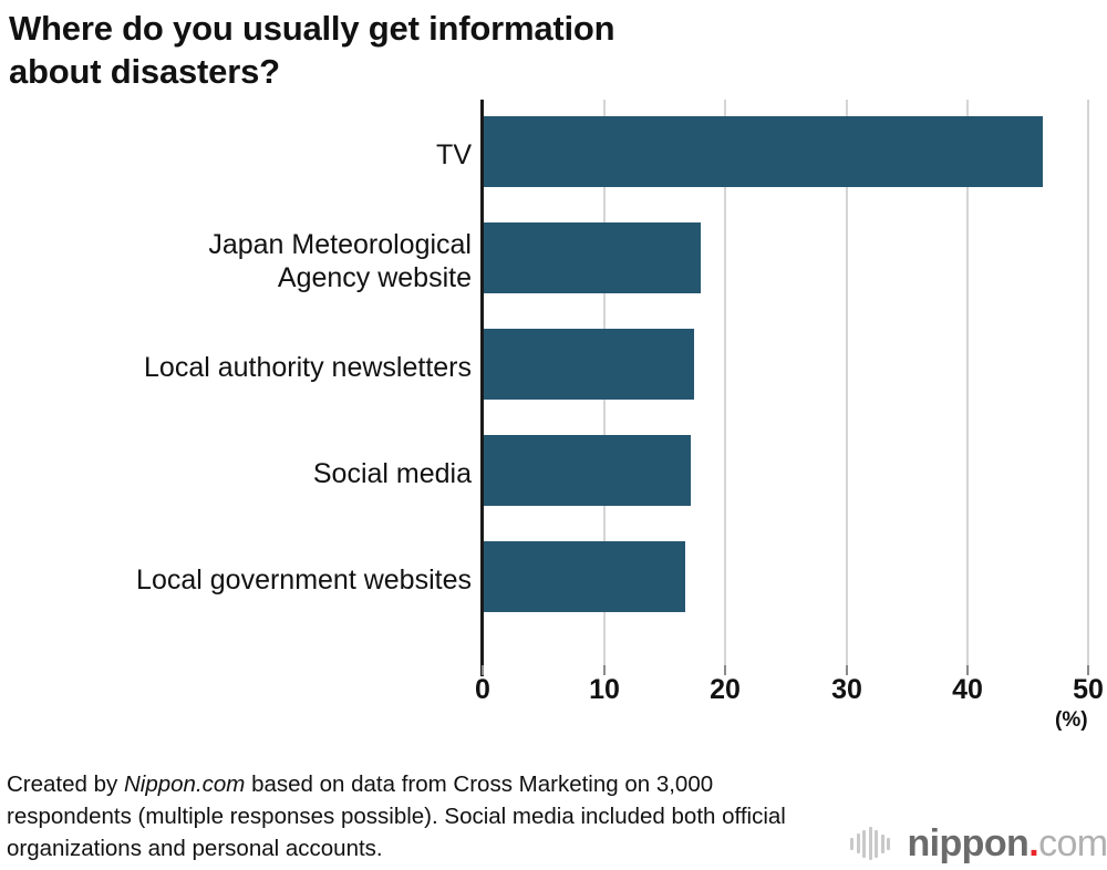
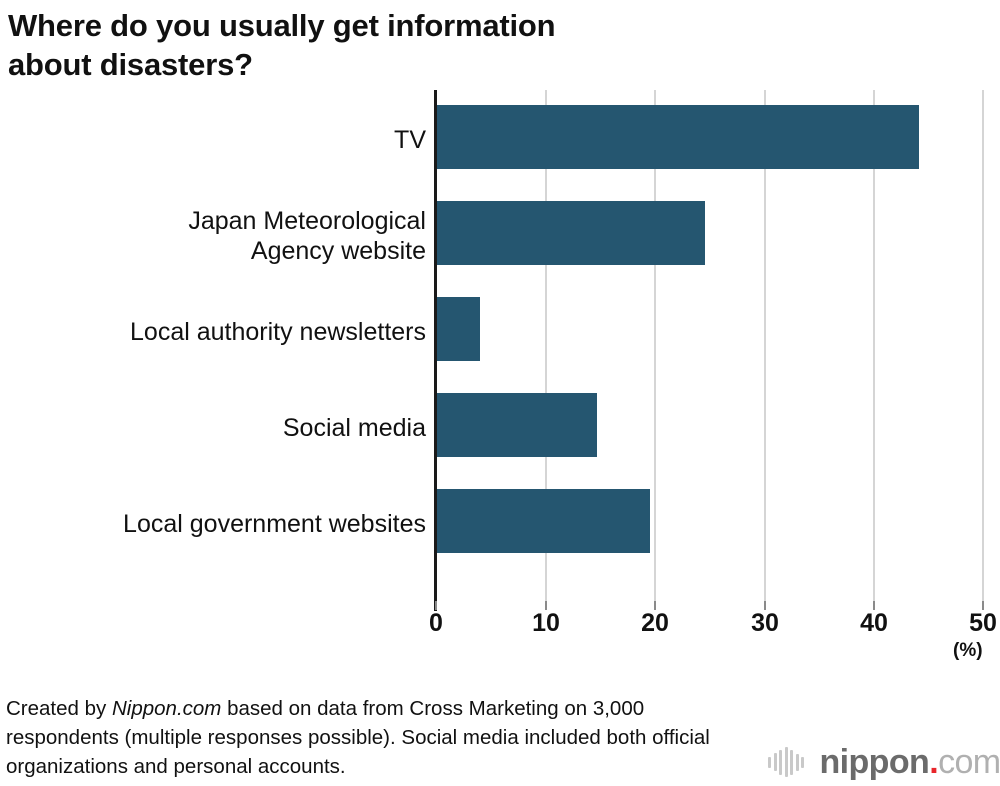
TV: 46.2 -> 44.1
Japan Meteorological Agency website: 17.9 -> 24.5
Local authority newsletters: 17.4 -> 3.9
Social media: 17.1 -> 14.6
Local government websites: 16.6 -> 19.5
